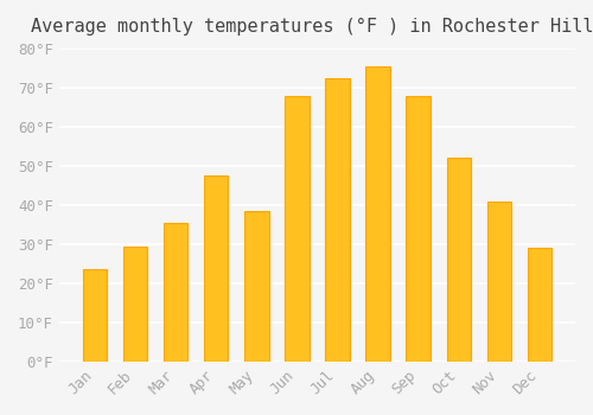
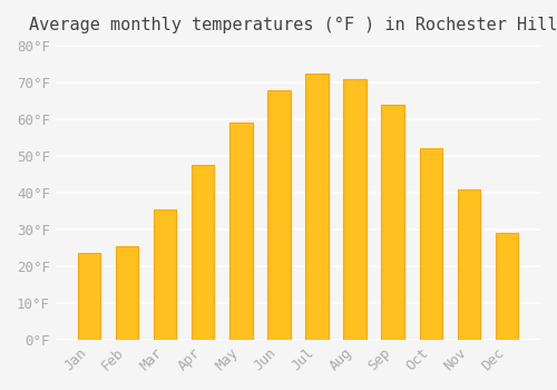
Feb: 29.5°F -> 25.5°F
May: 38.5°F -> 59.0°F
Aug: 75.5°F -> 71.0°F
Sep: 68.0°F -> 64.0°F
